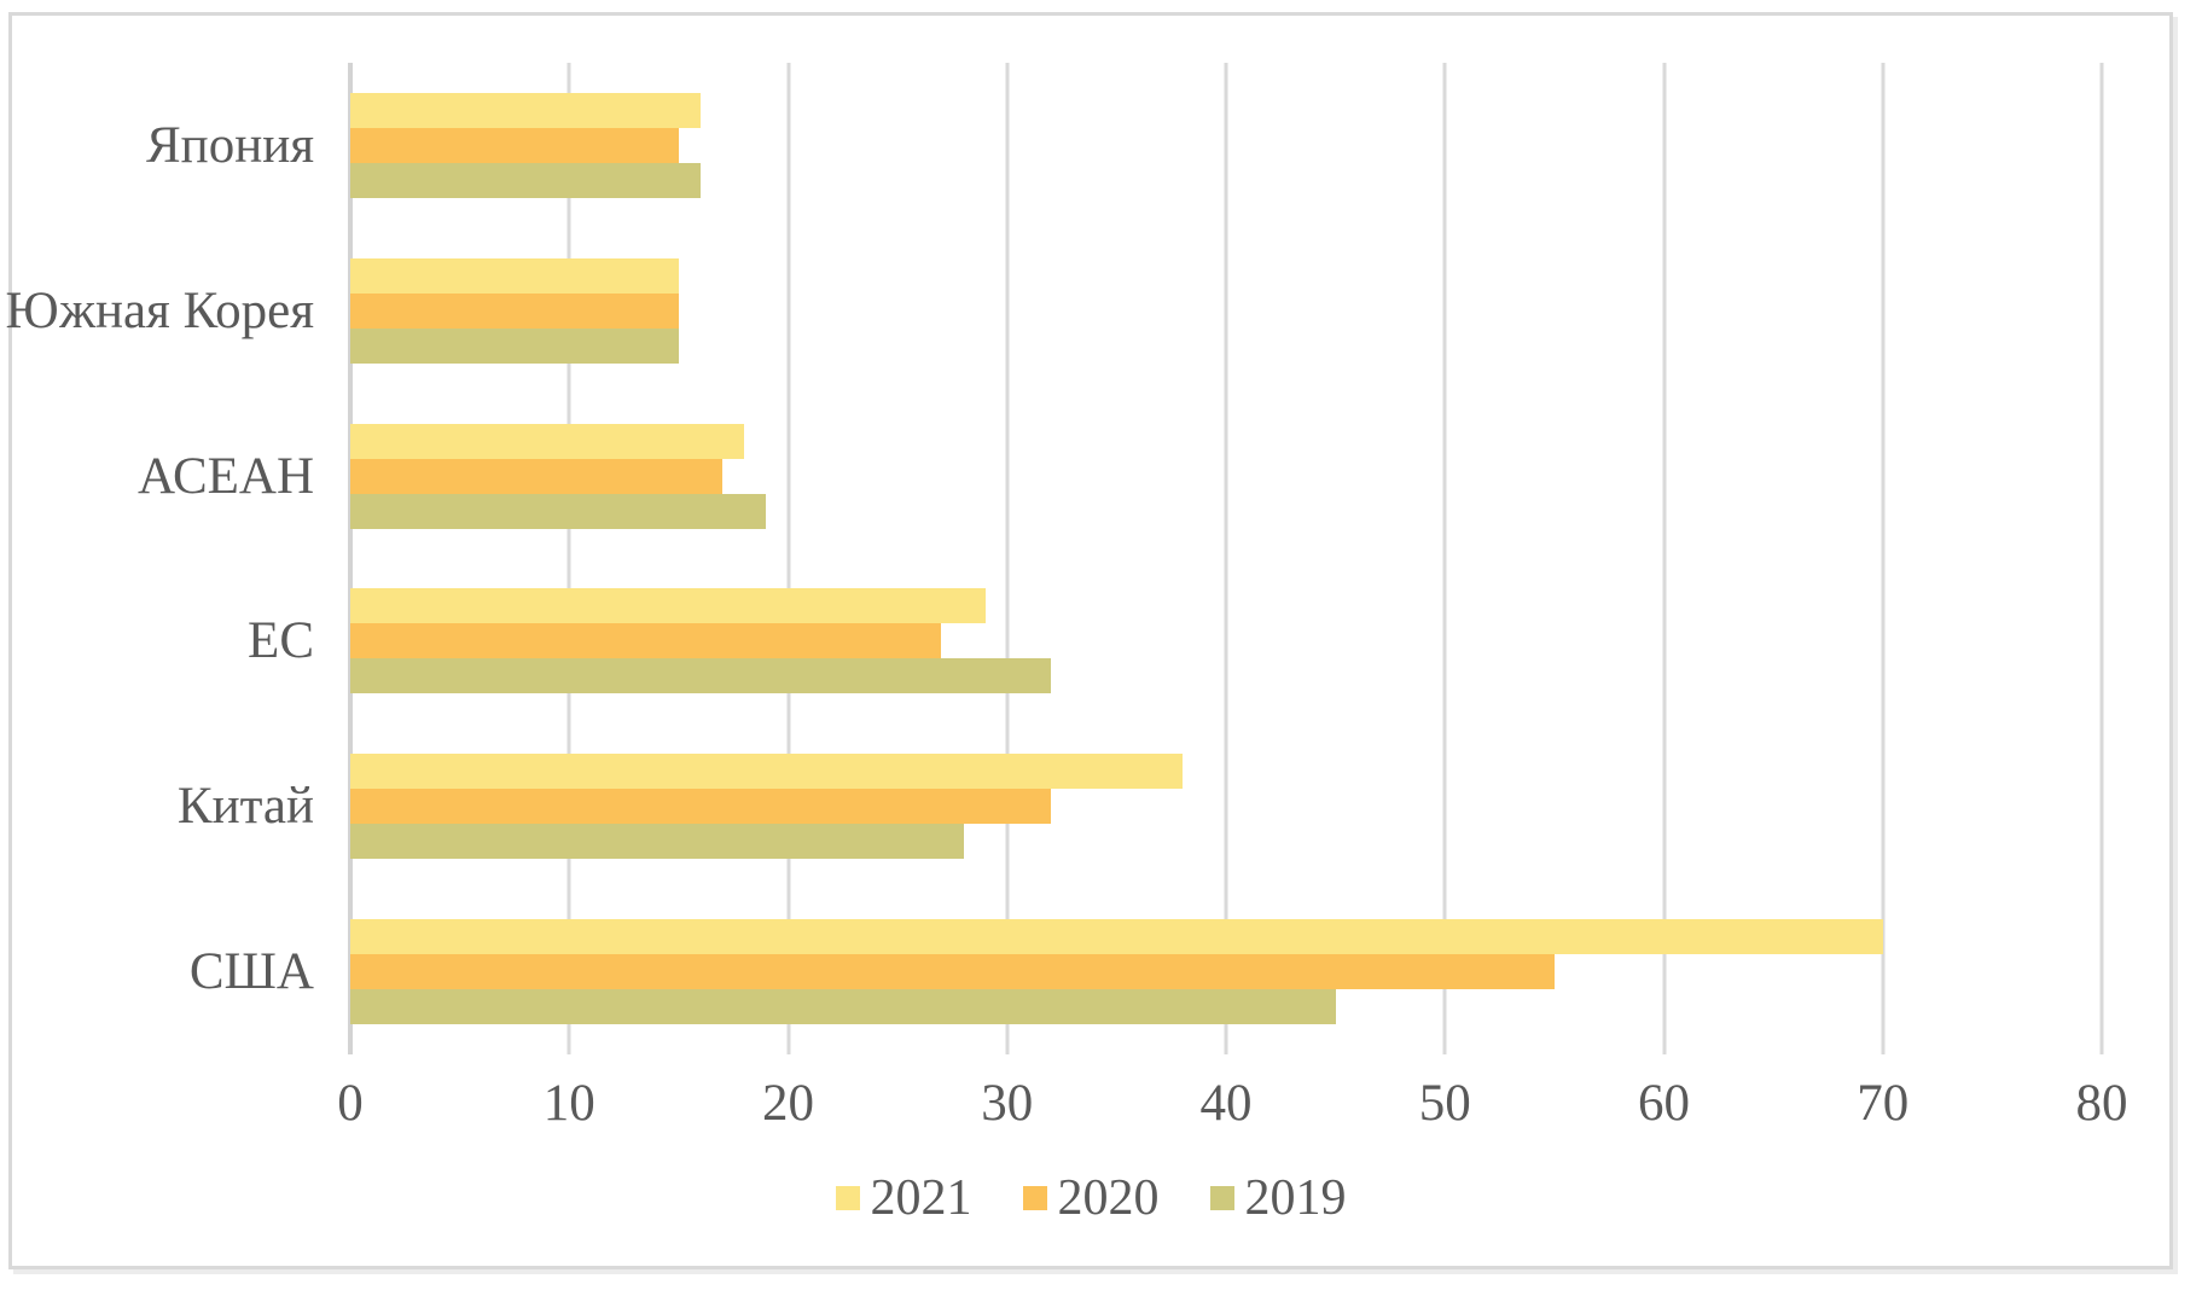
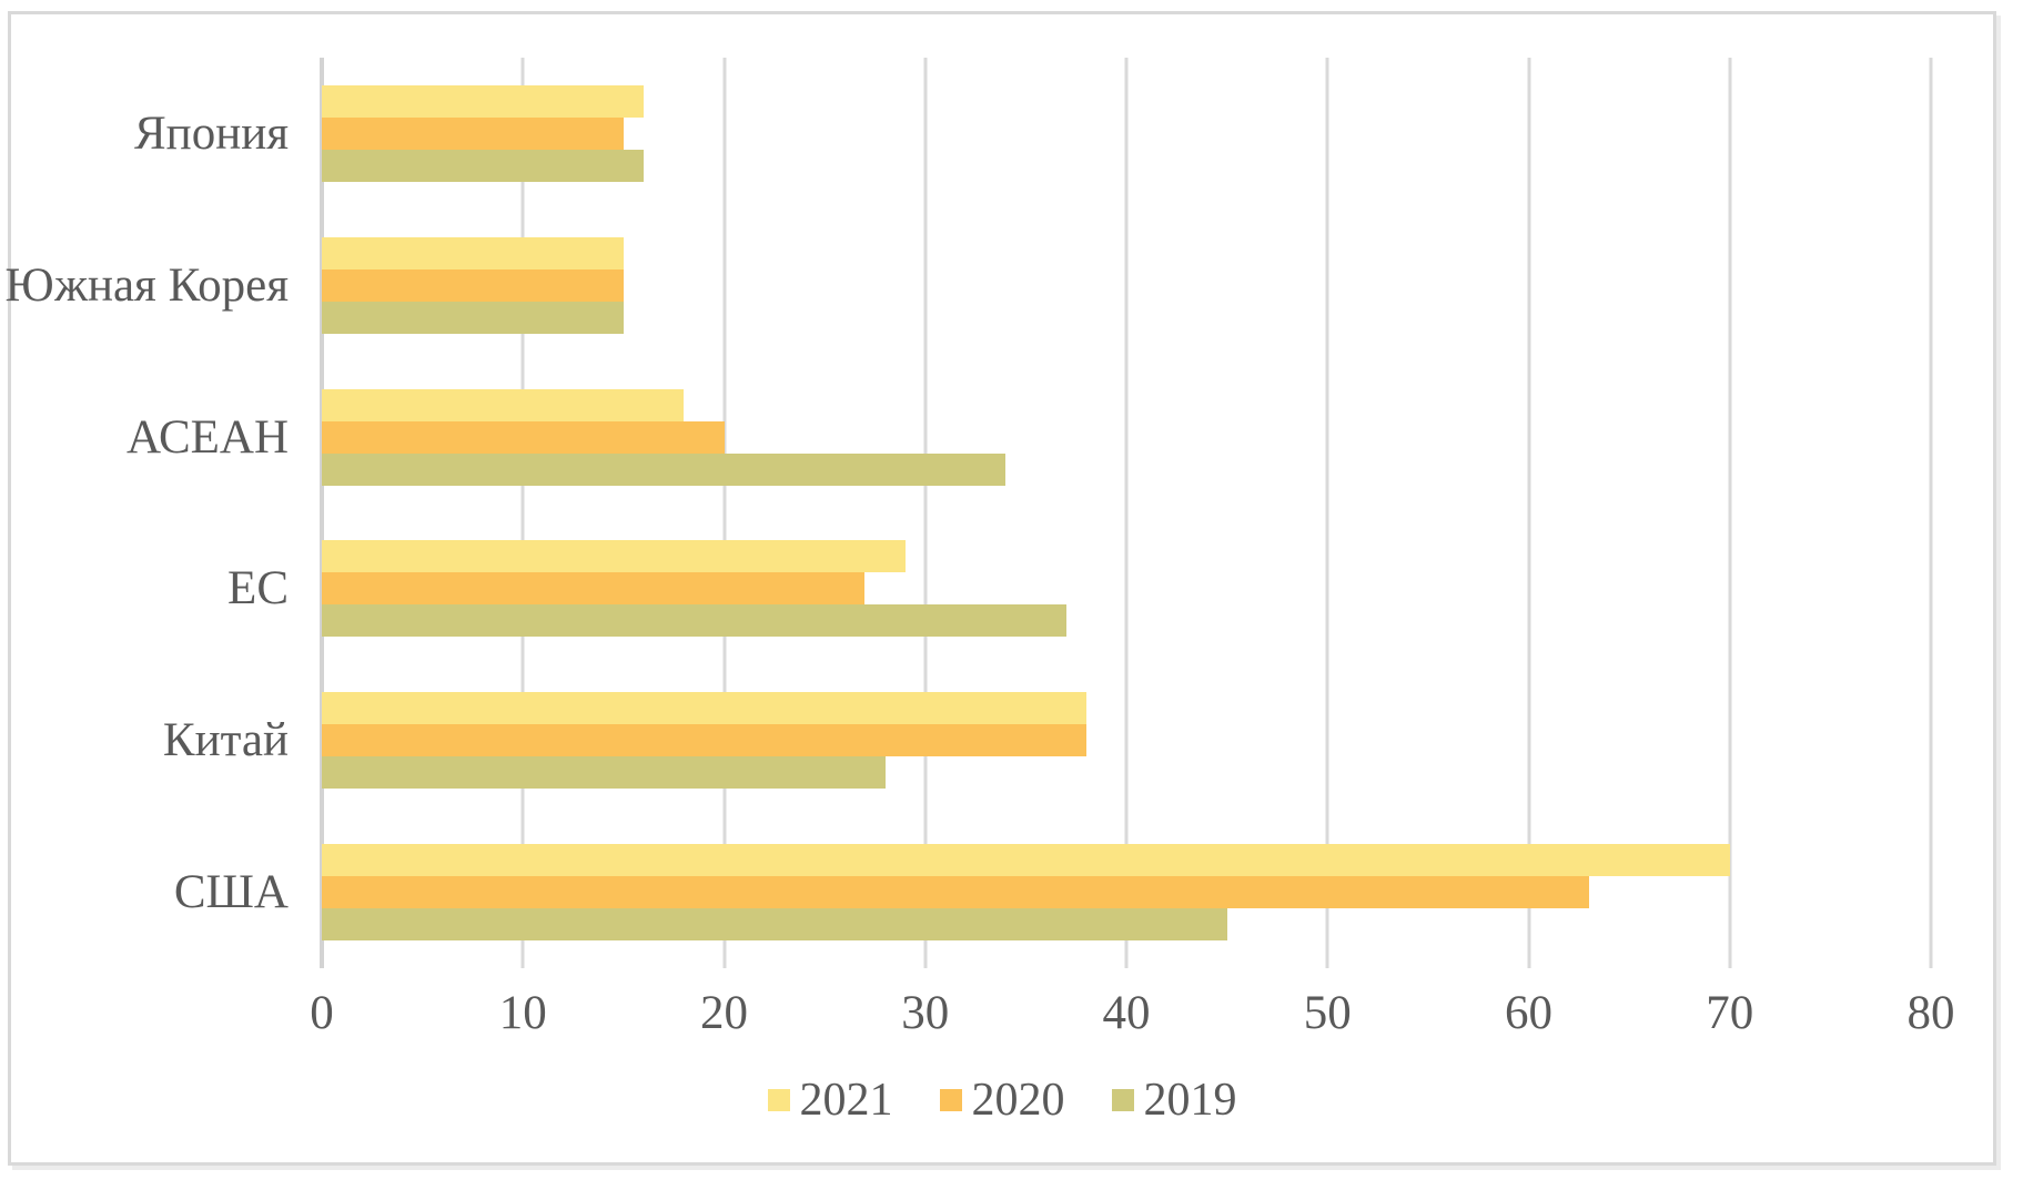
2020/АСЕАН: 17 -> 20
2019/АСЕАН: 19 -> 34
2019/ЕС: 32 -> 37
2020/Китай: 32 -> 38
2020/США: 55 -> 63
